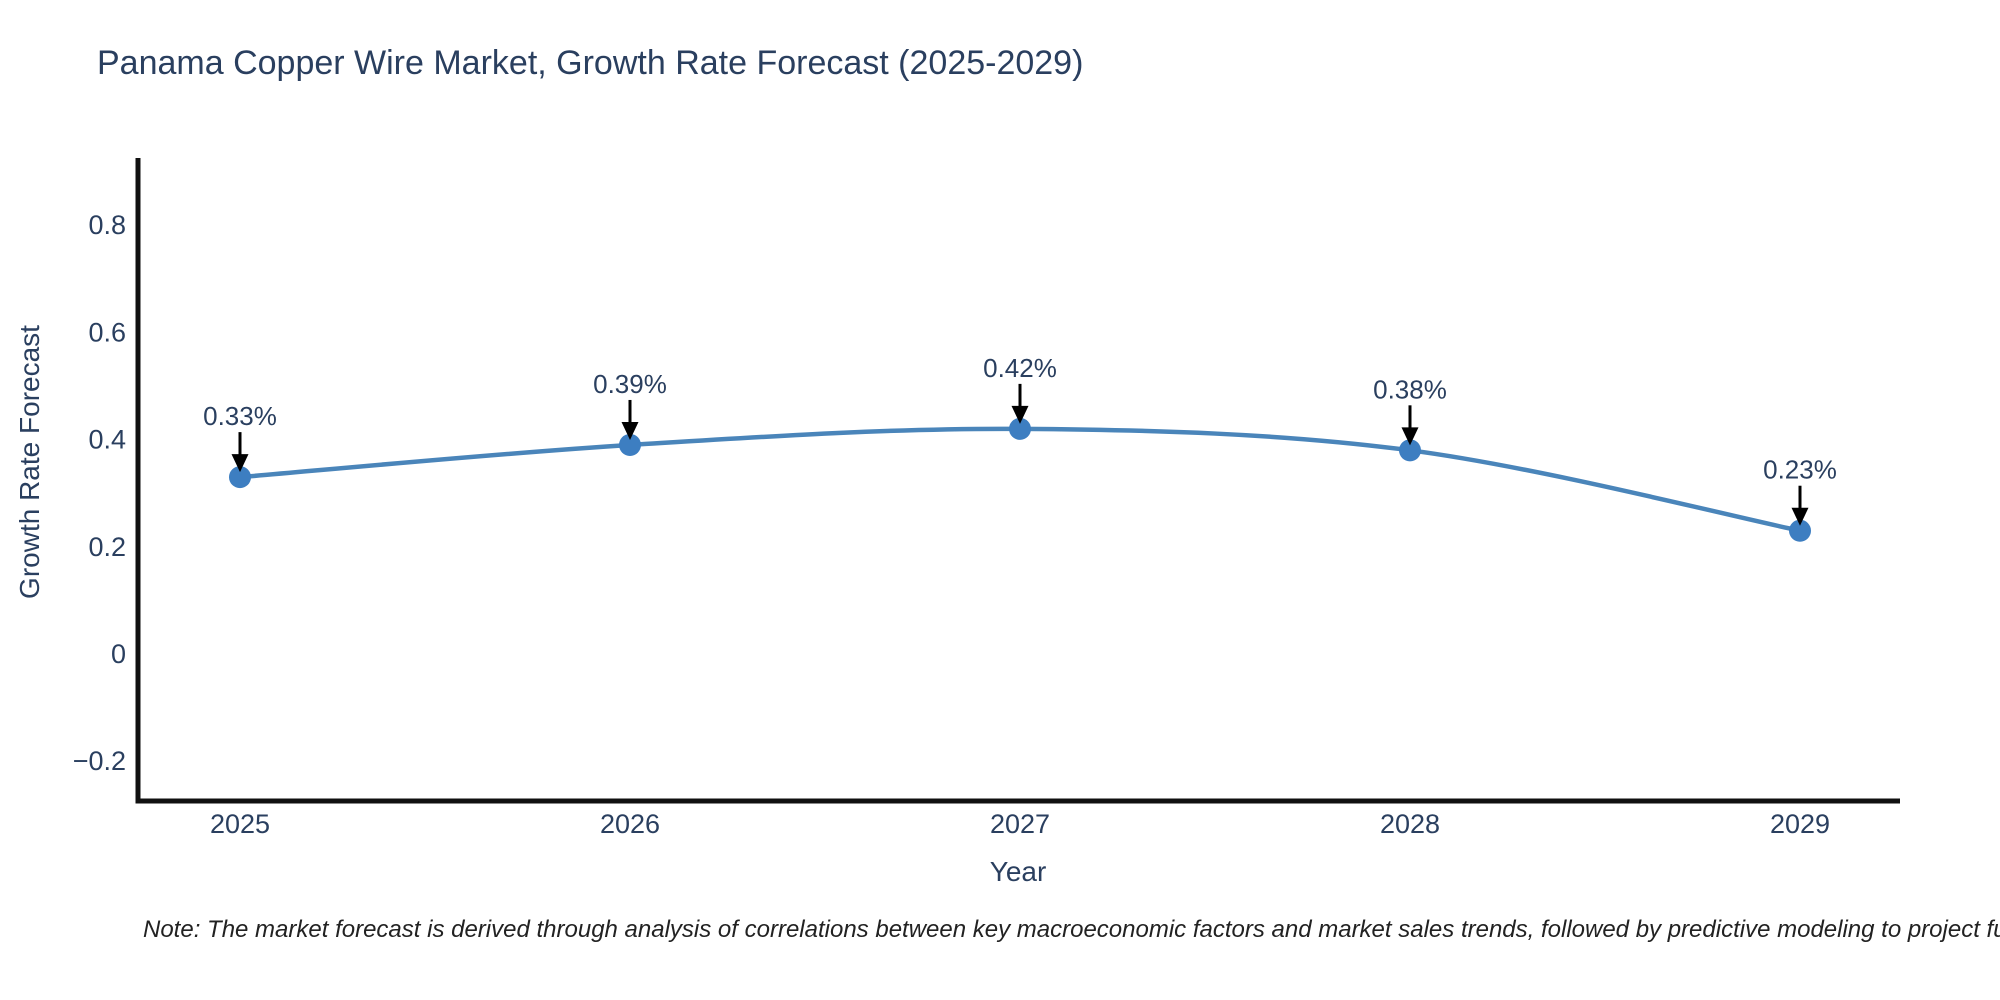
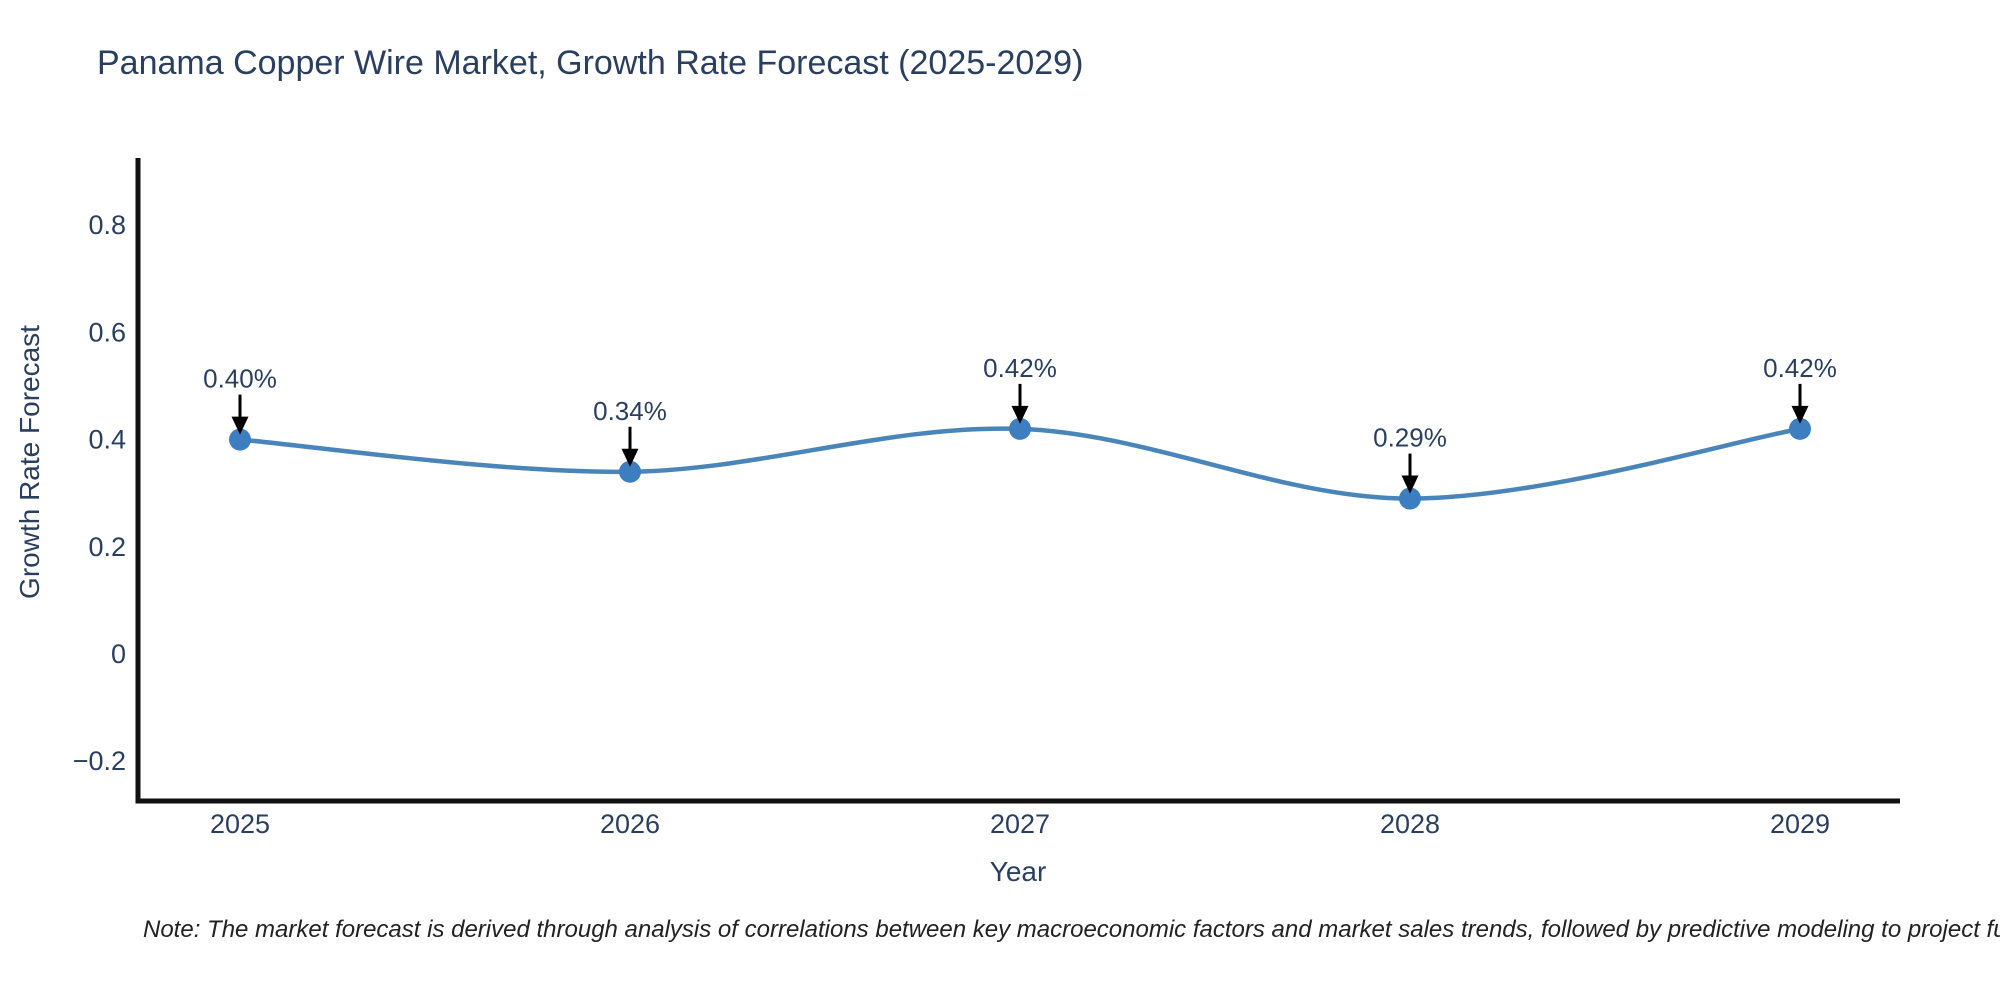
2025: 0.33% -> 0.40%
2026: 0.39% -> 0.34%
2028: 0.38% -> 0.29%
2029: 0.23% -> 0.42%
